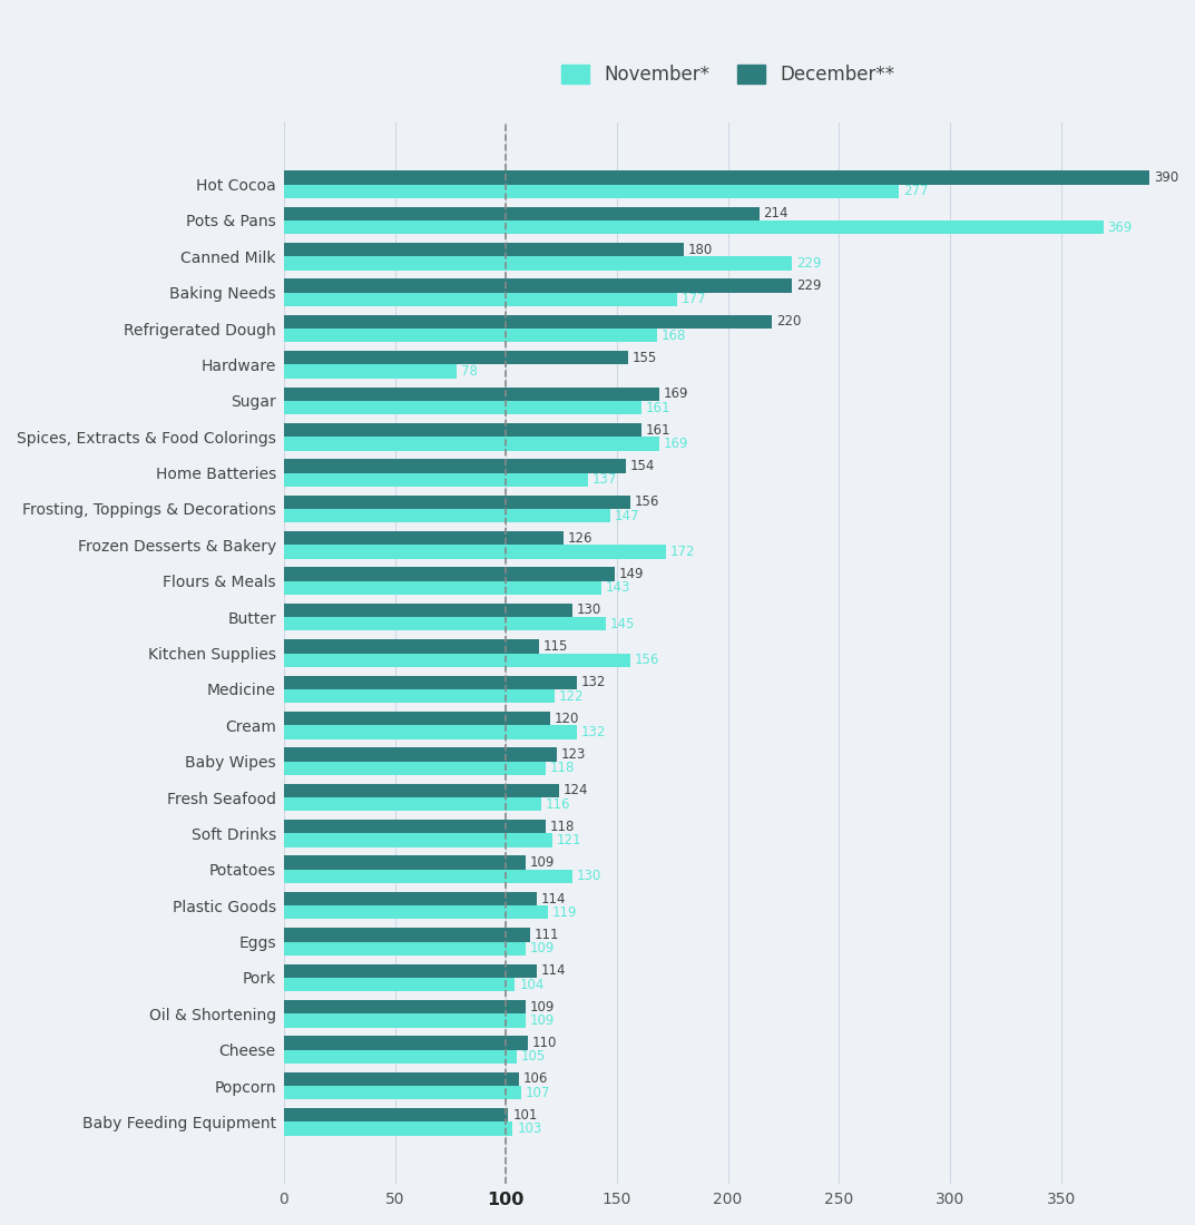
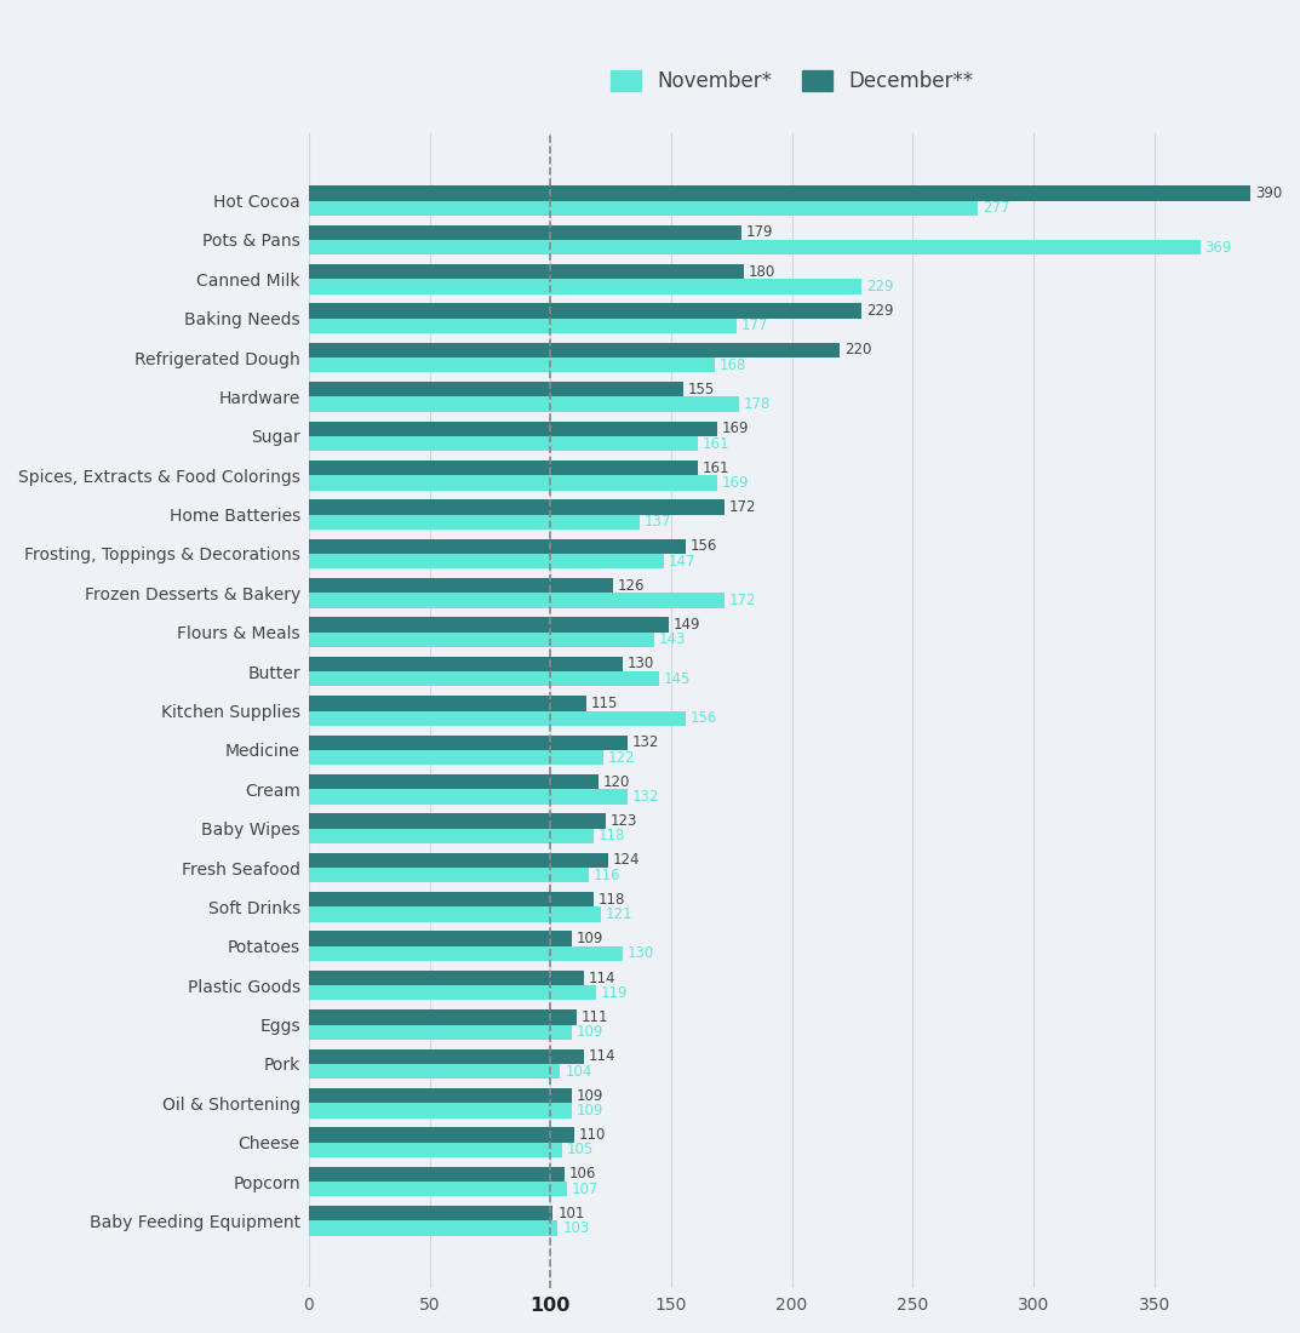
December**/Pots & Pans: 214 -> 179
November*/Hardware: 78 -> 178
December**/Home Batteries: 154 -> 172
